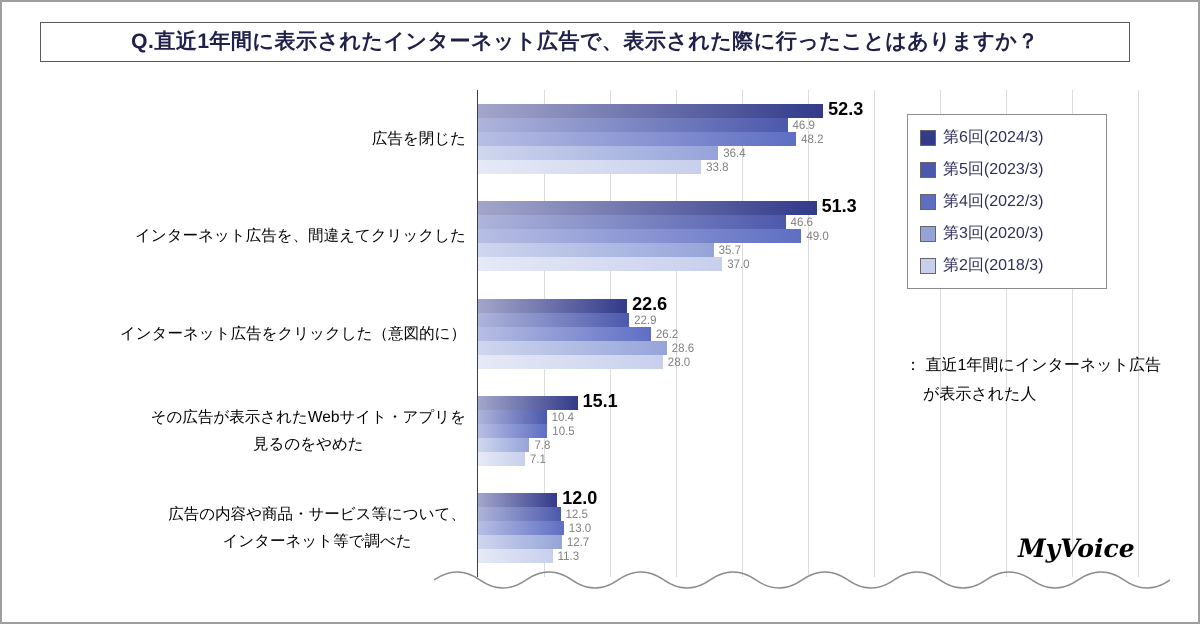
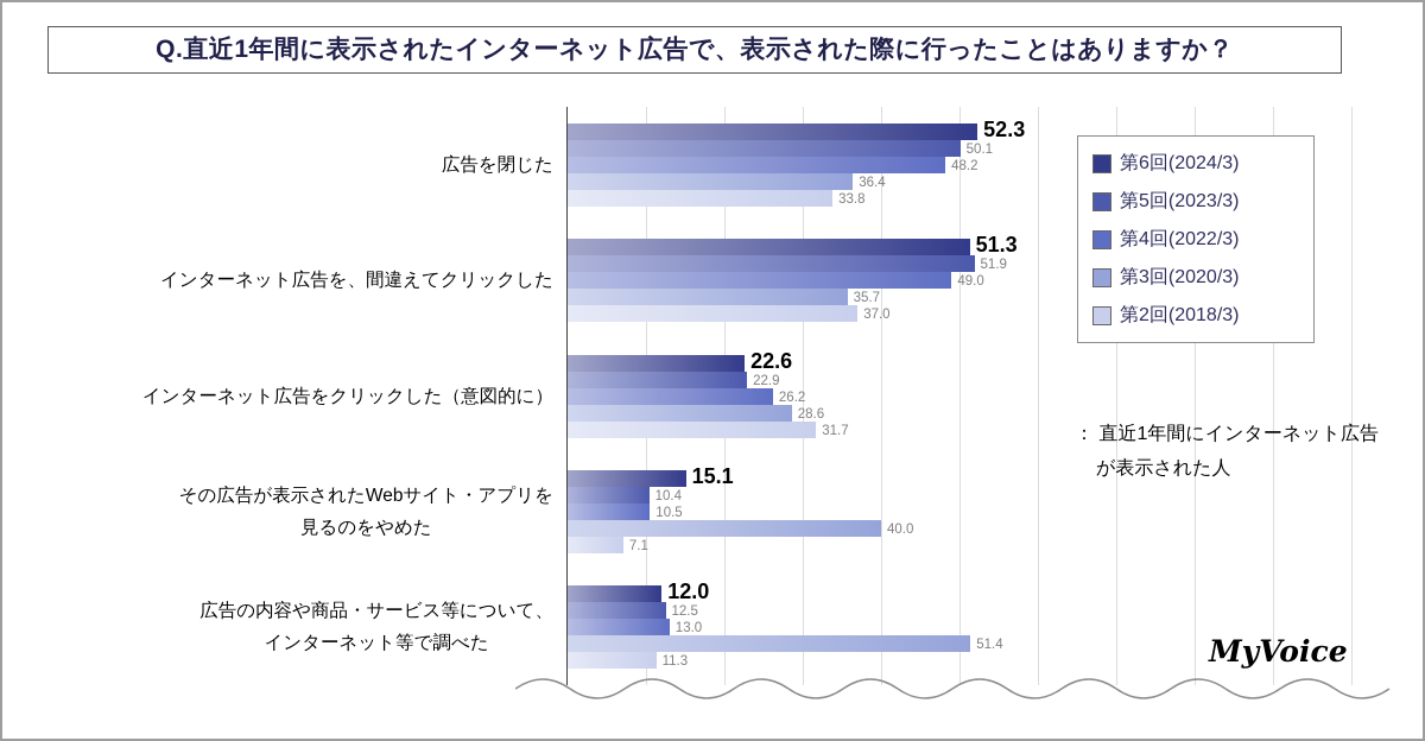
第5回(2023/3)/広告を閉じた: 46.9 -> 50.1
第5回(2023/3)/インターネット広告を、間違えてクリックした: 46.6 -> 51.9
第2回(2018/3)/インターネット広告をクリックした（意図的に）: 28.0 -> 31.7
第3回(2020/3)/その広告が表示されたWebサイト・アプリを 見るのをやめた: 7.8 -> 40.0
第3回(2020/3)/広告の内容や商品・サービス等について、 インターネット等で調べた: 12.7 -> 51.4
